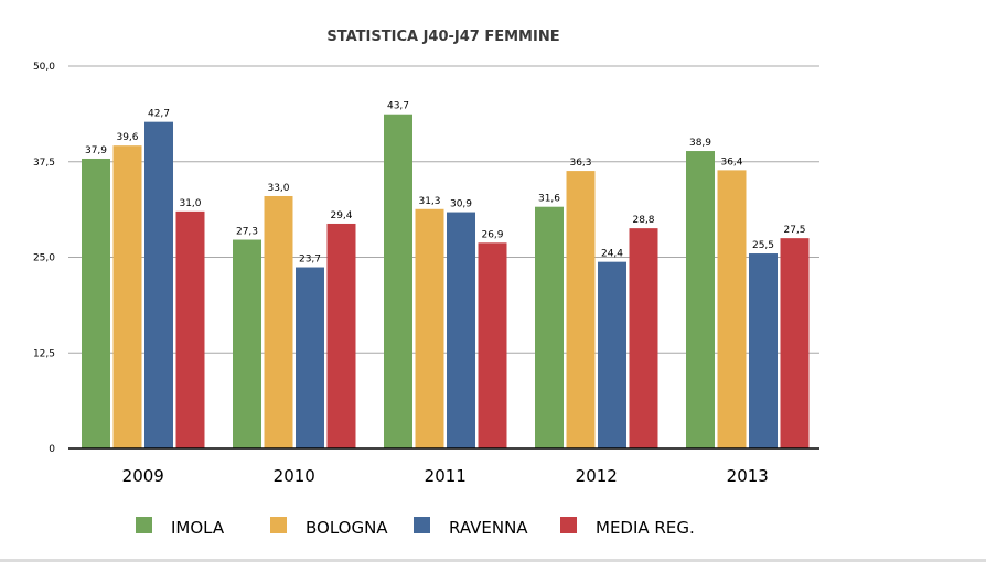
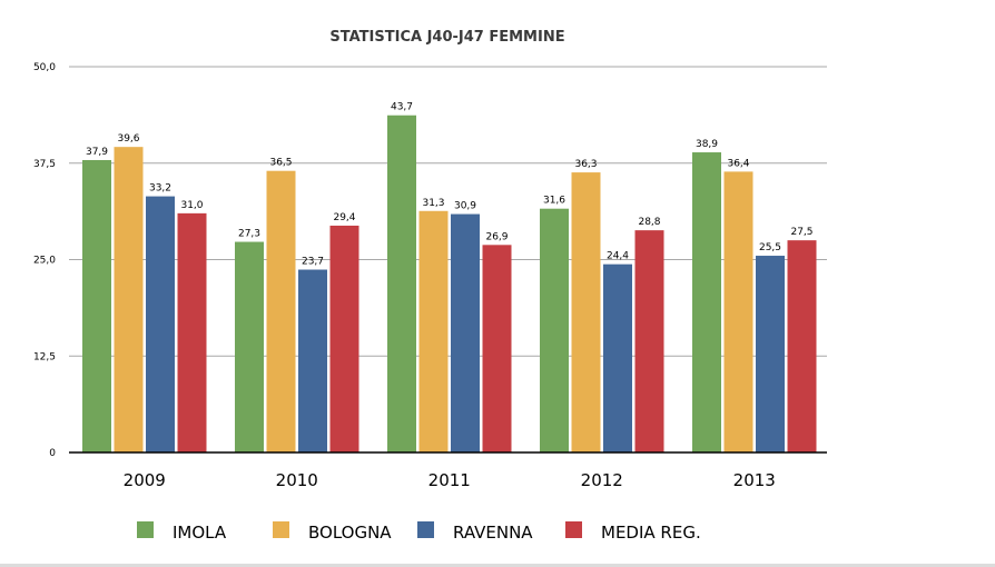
RAVENNA/2009: 42,7 -> 33,2
BOLOGNA/2010: 33,0 -> 36,5
